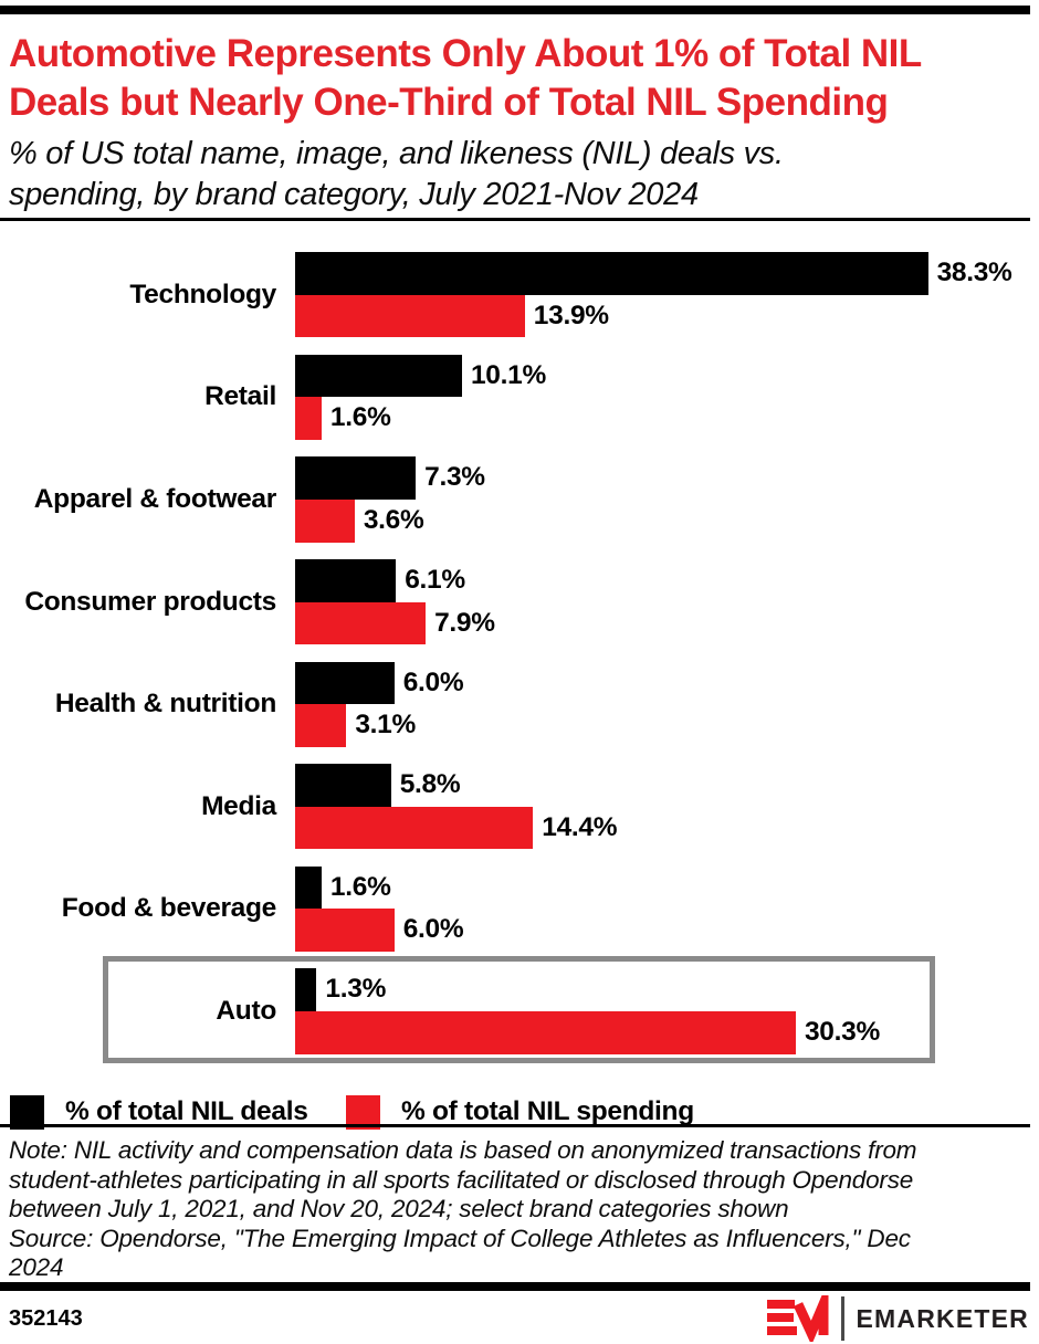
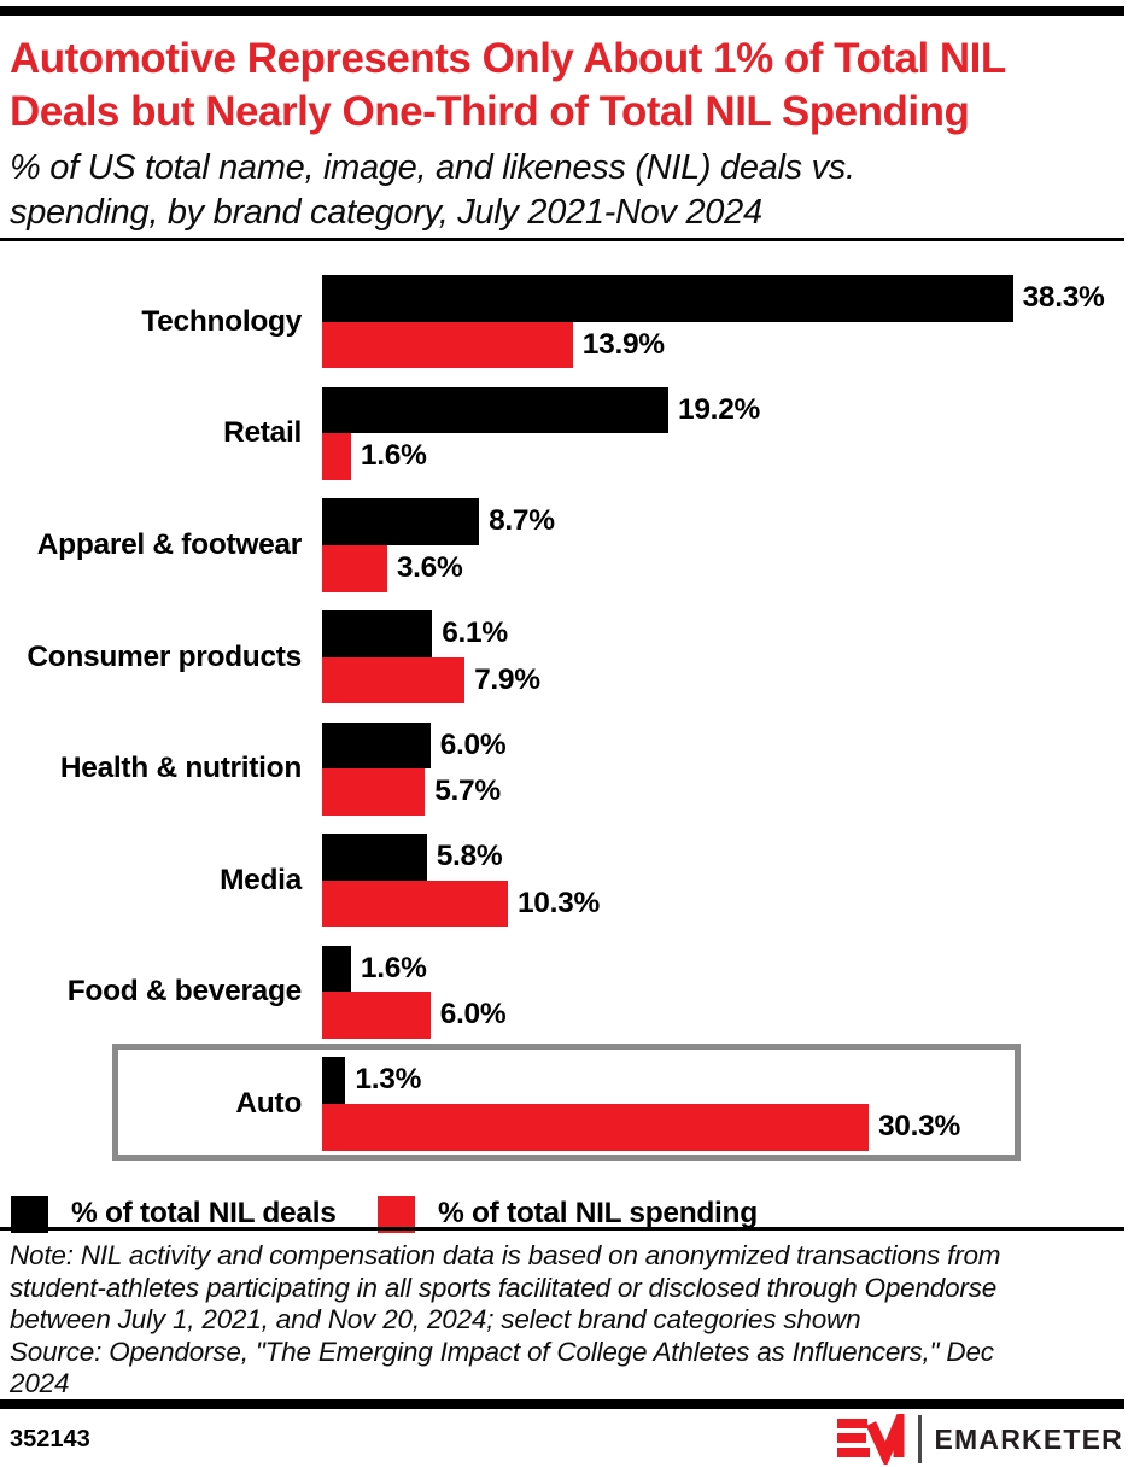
% of total NIL deals/Retail: 10.1% -> 19.2%
% of total NIL deals/Apparel & footwear: 7.3% -> 8.7%
% of total NIL spending/Health & nutrition: 3.1% -> 5.7%
% of total NIL spending/Media: 14.4% -> 10.3%
